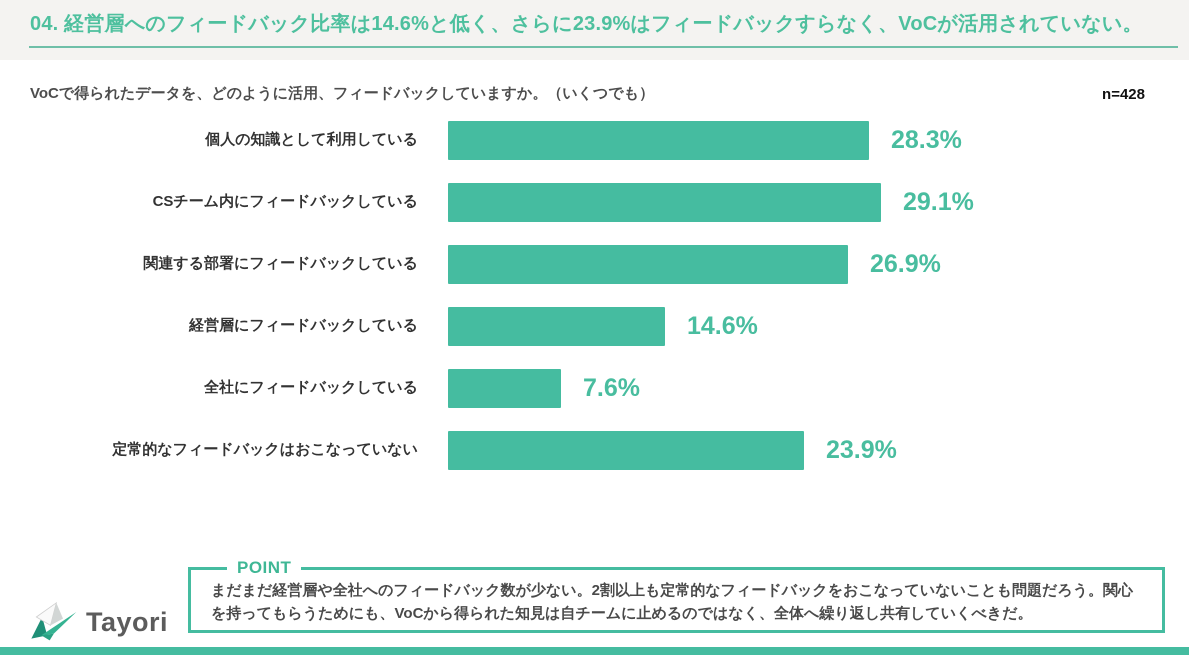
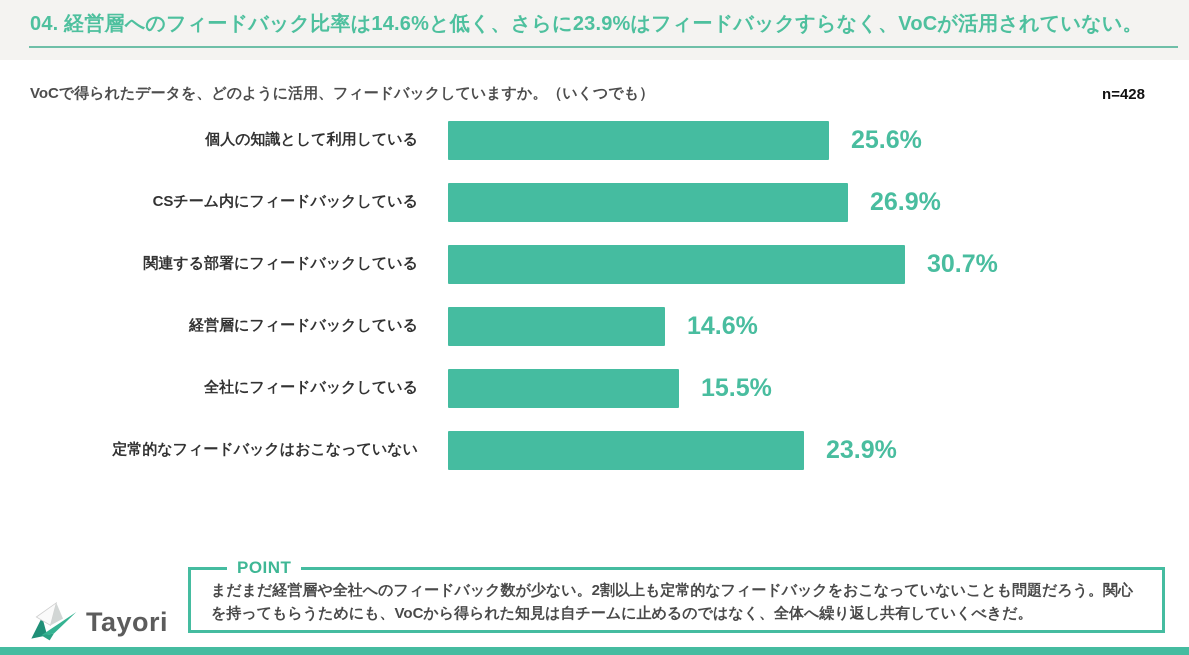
個人の知識として利用している: 28.3% -> 25.6%
CSチーム内にフィードバックしている: 29.1% -> 26.9%
関連する部署にフィードバックしている: 26.9% -> 30.7%
全社にフィードバックしている: 7.6% -> 15.5%
